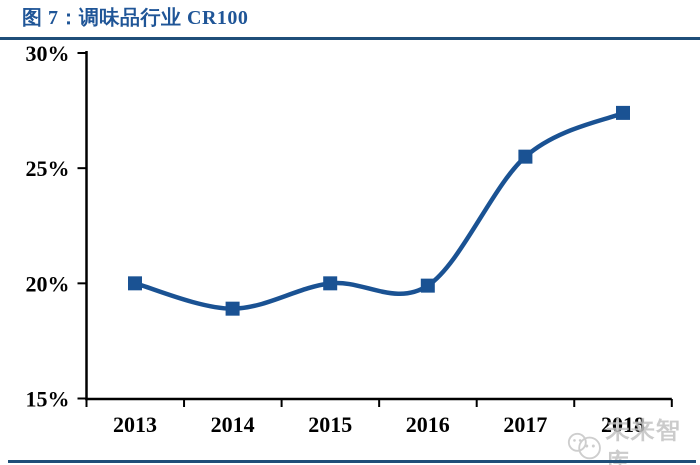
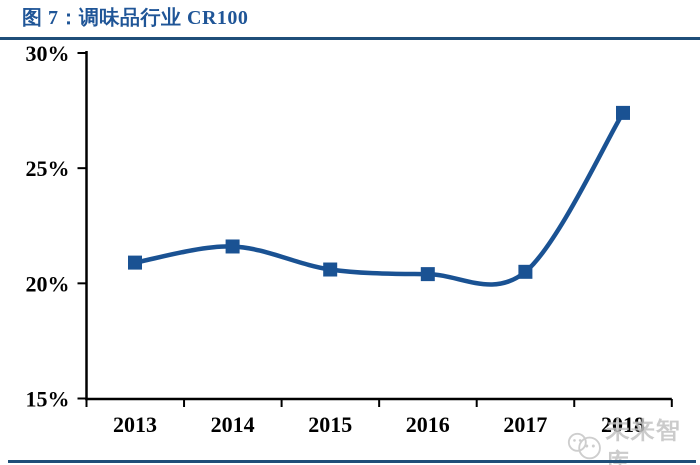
2013: 20.0% -> 20.9%
2014: 18.9% -> 21.6%
2015: 20.0% -> 20.6%
2016: 19.9% -> 20.4%
2017: 25.5% -> 20.5%
